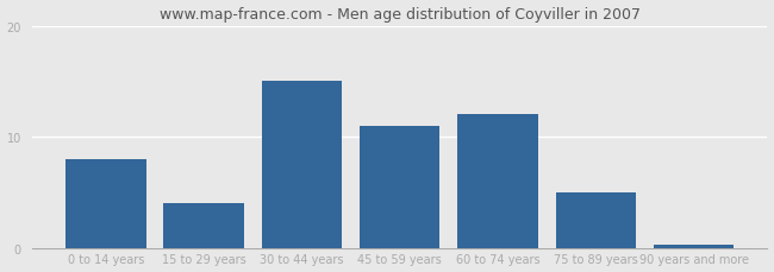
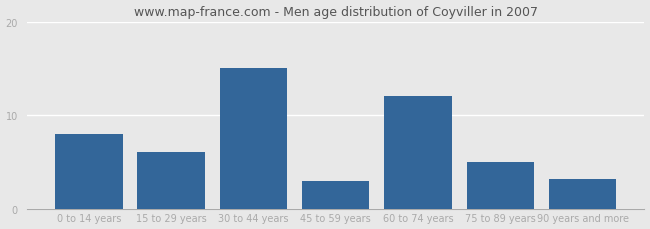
15 to 29 years: 4.0 -> 6.0
45 to 59 years: 11.0 -> 3.0
90 years and more: 0.3 -> 3.2
